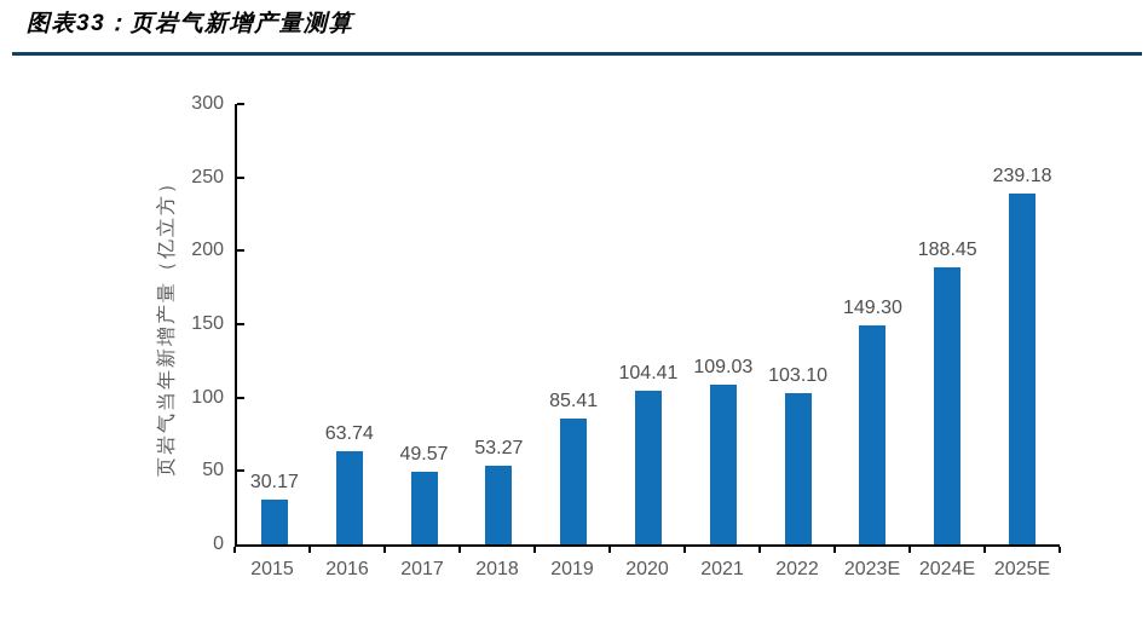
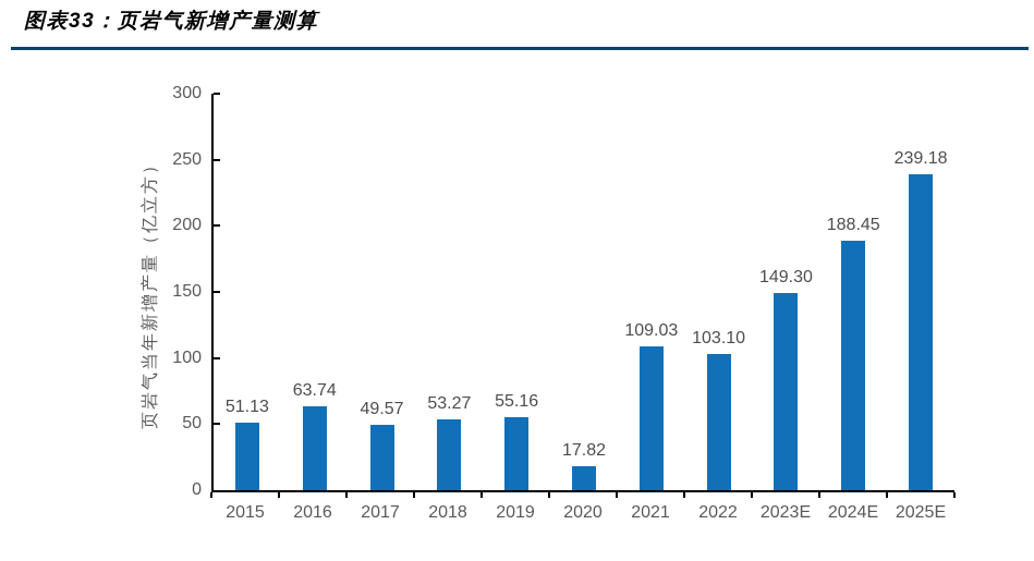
2015: 30.17 -> 51.13
2019: 85.41 -> 55.16
2020: 104.41 -> 17.82
